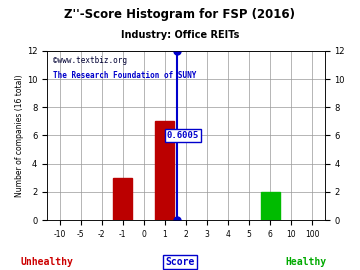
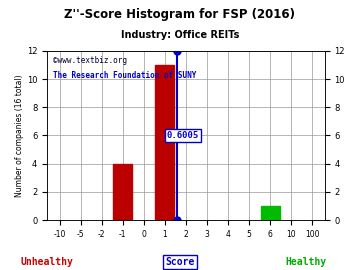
-1: 3 -> 4
1: 7 -> 11
6: 2 -> 1
